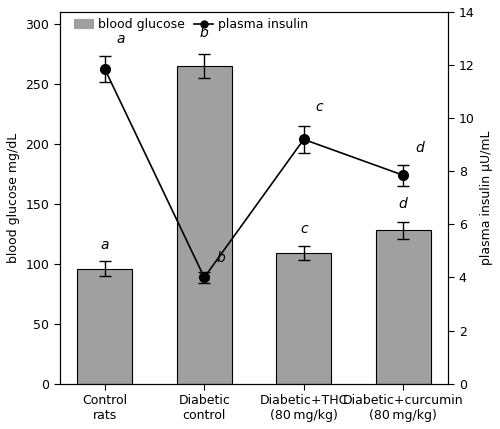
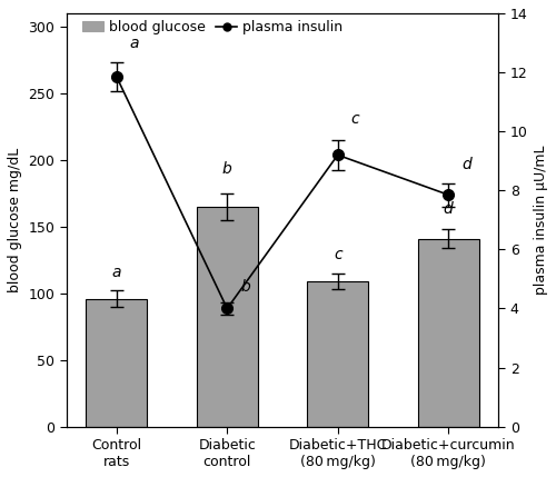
blood glucose/Diabetic control: 265 -> 165
blood glucose/Diabetic+curcumin (80 mg/kg): 128 -> 141
